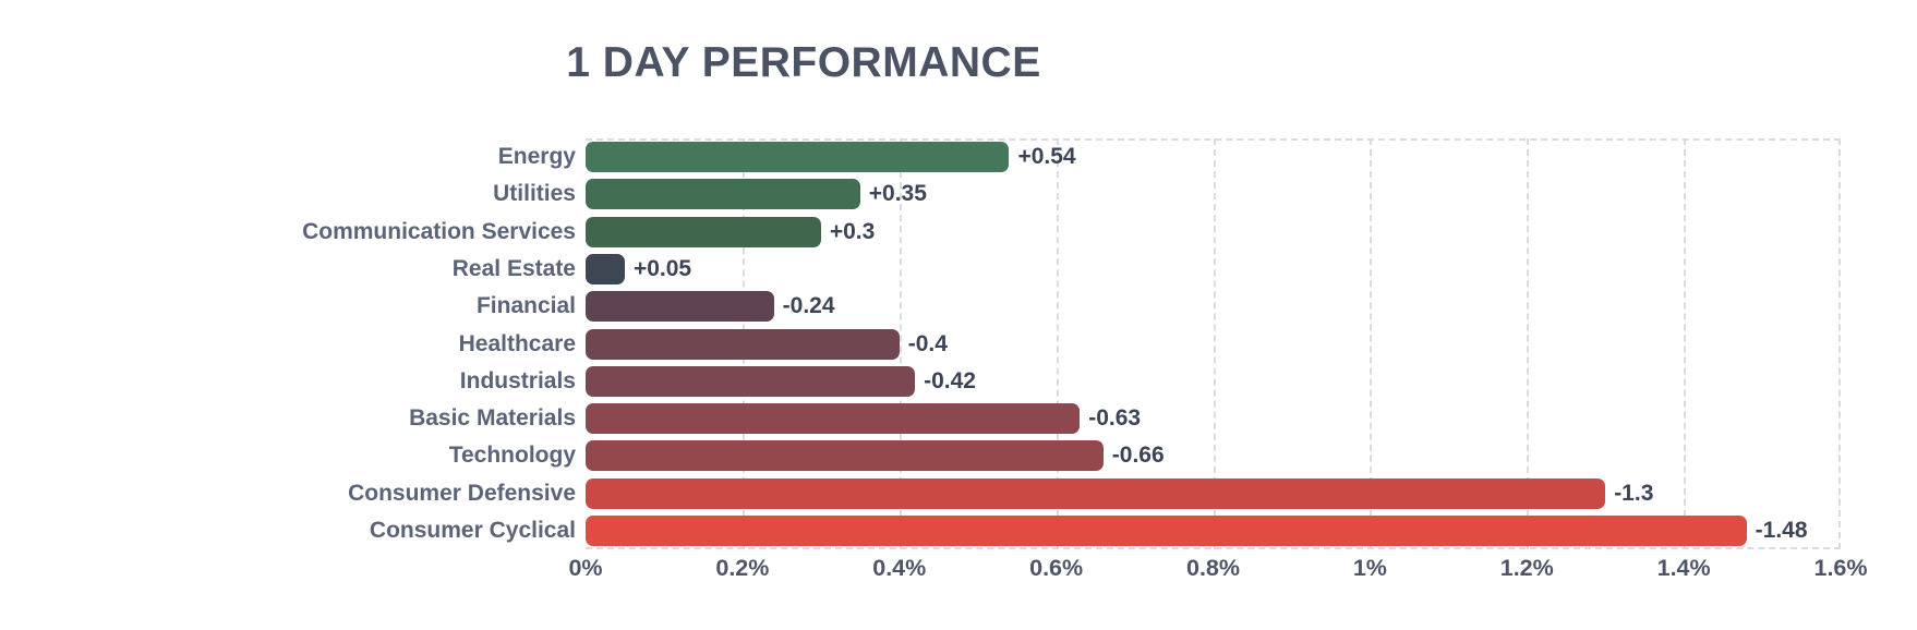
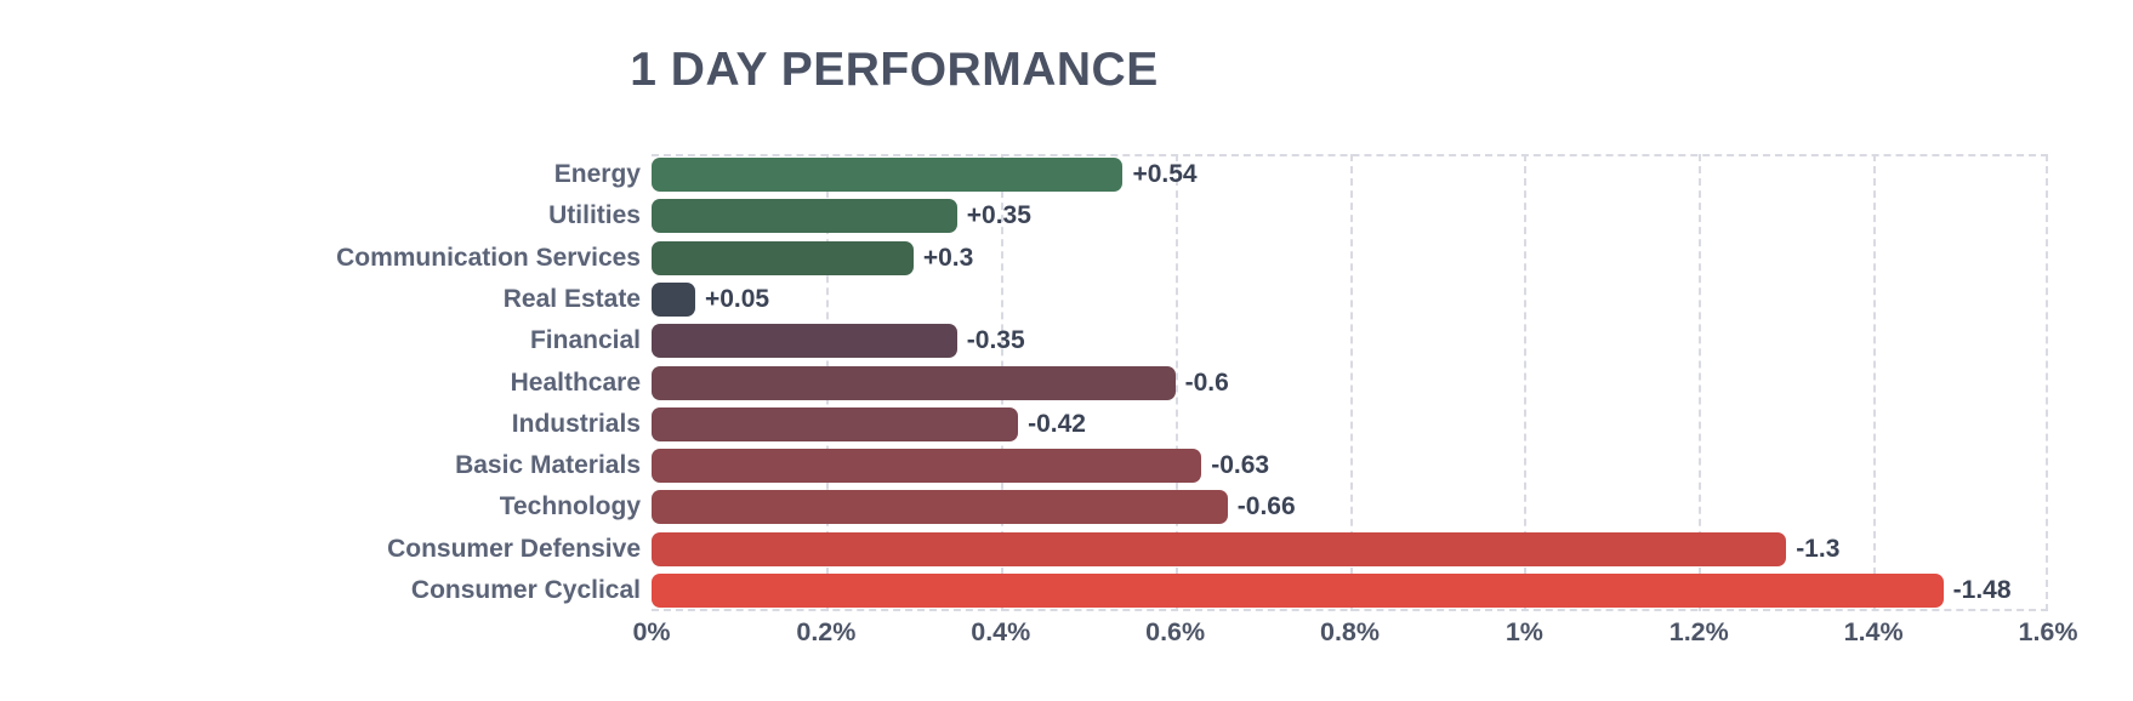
Financial: -0.24 -> -0.35
Healthcare: -0.4 -> -0.6
